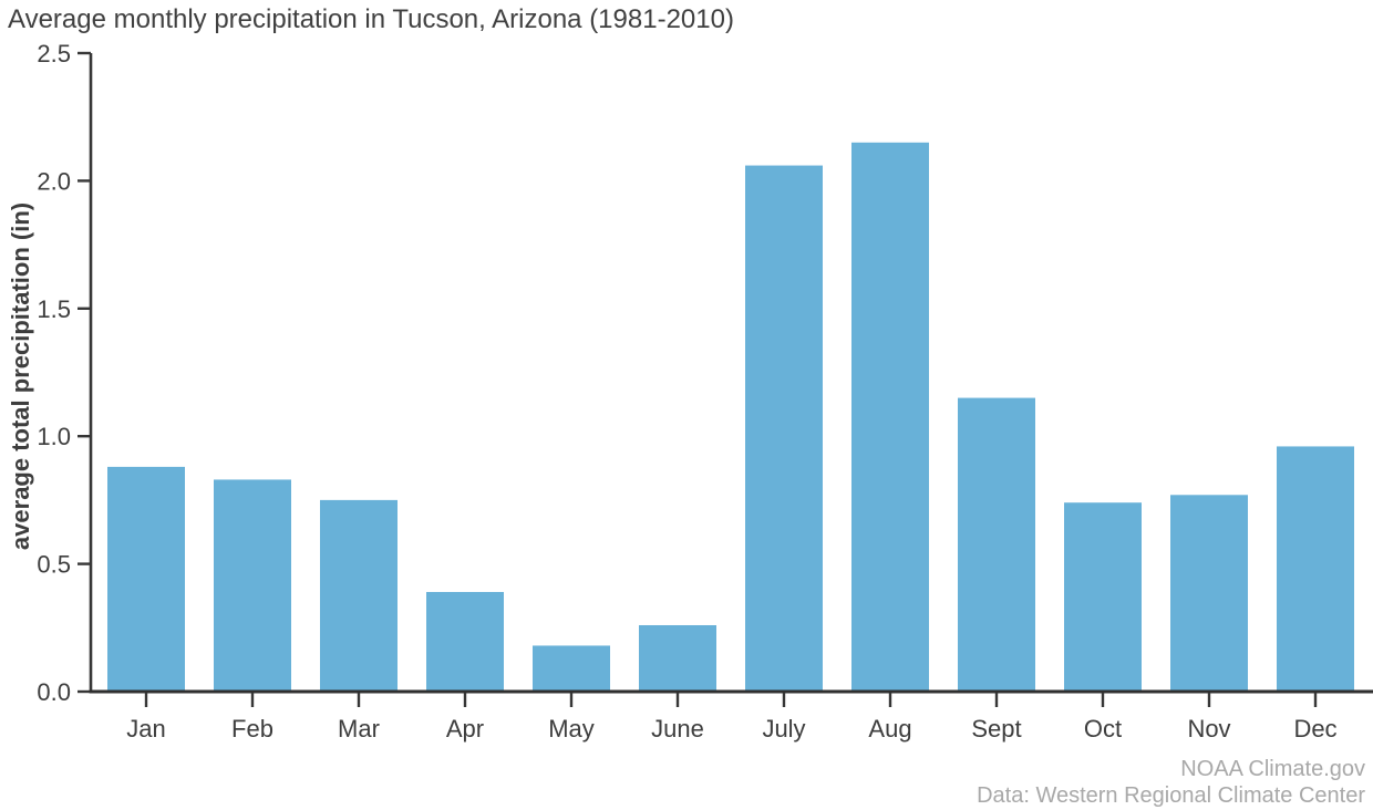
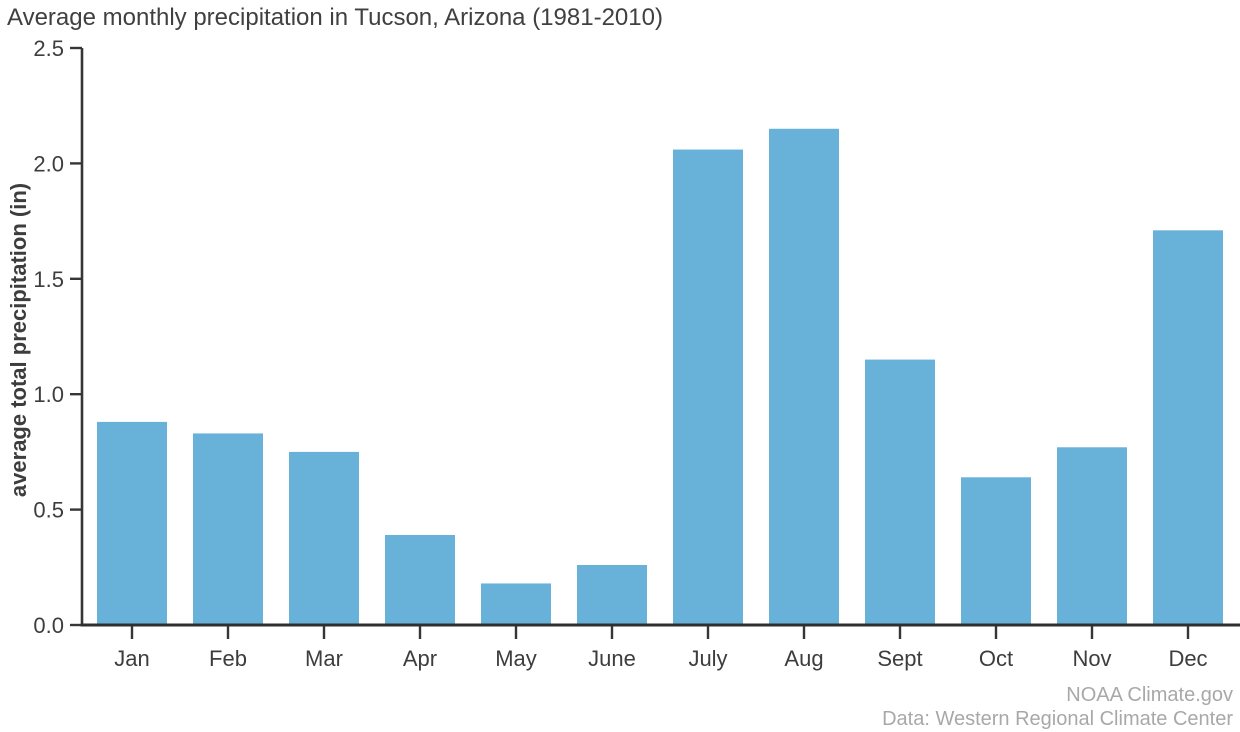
Oct: 0.74 -> 0.64
Dec: 0.96 -> 1.71
